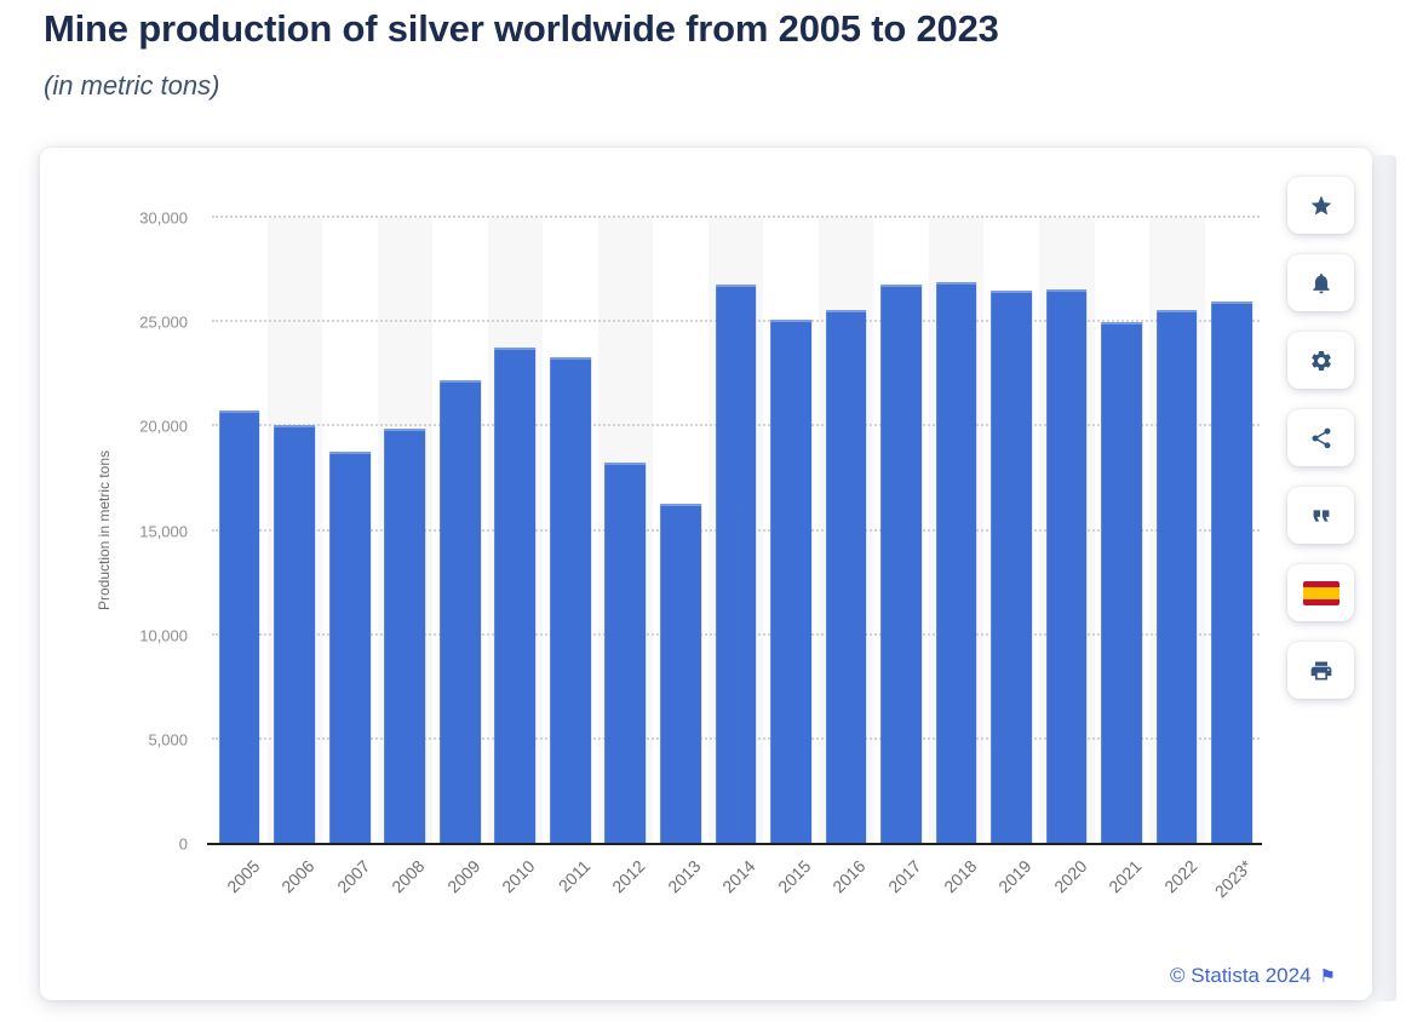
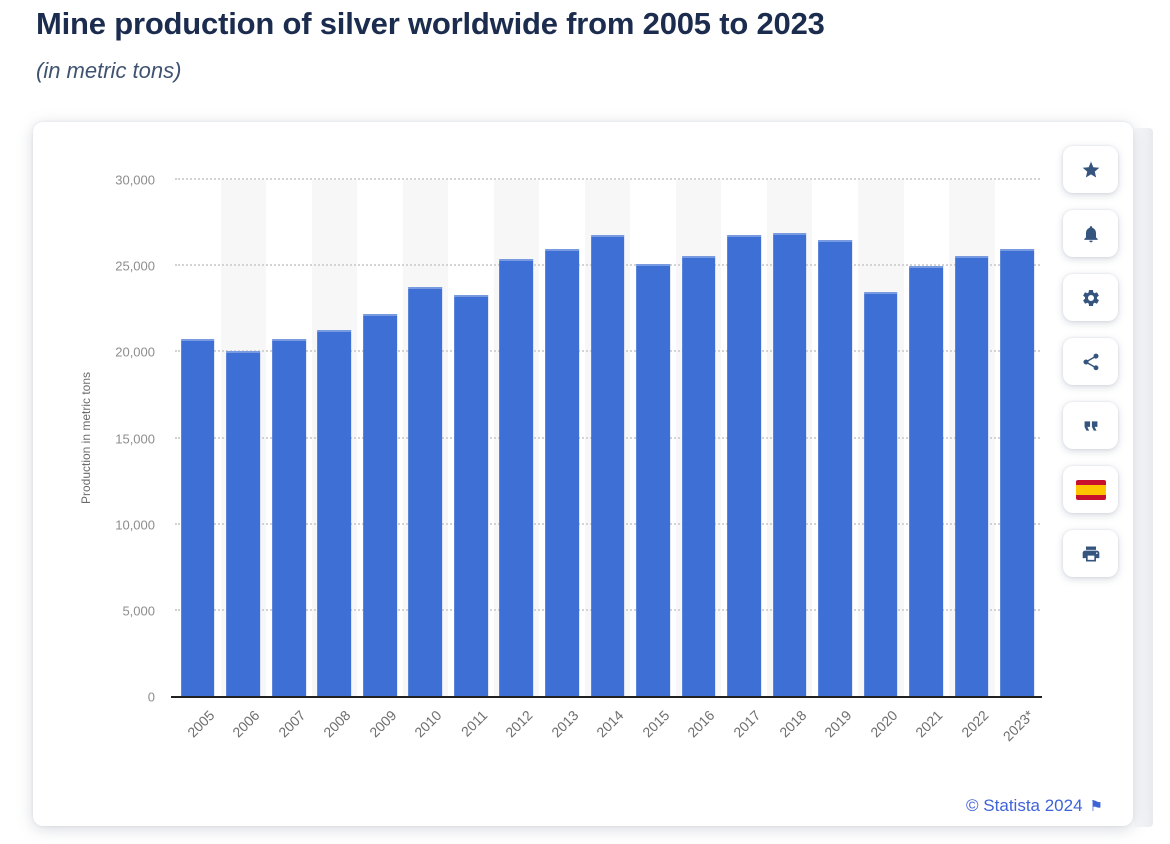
2007: 18800 -> 20800
2008: 19900 -> 21300
2012: 18300 -> 25400
2013: 16300 -> 26000
2020: 26600 -> 23500
